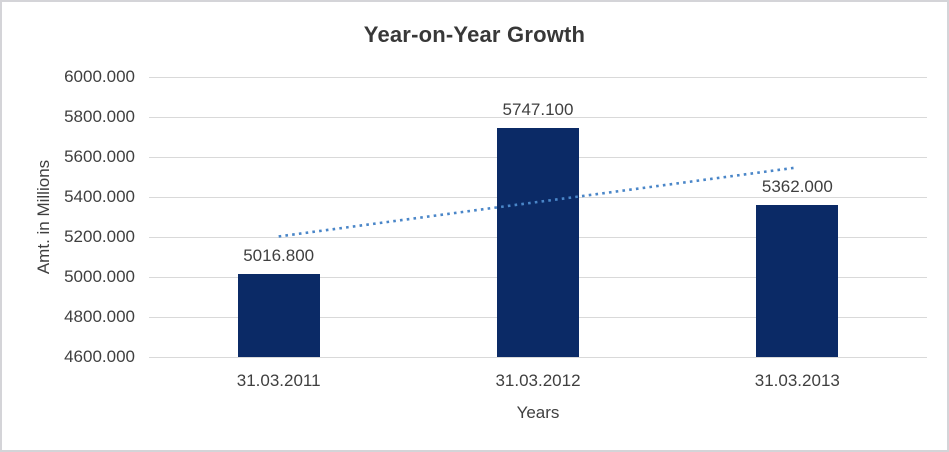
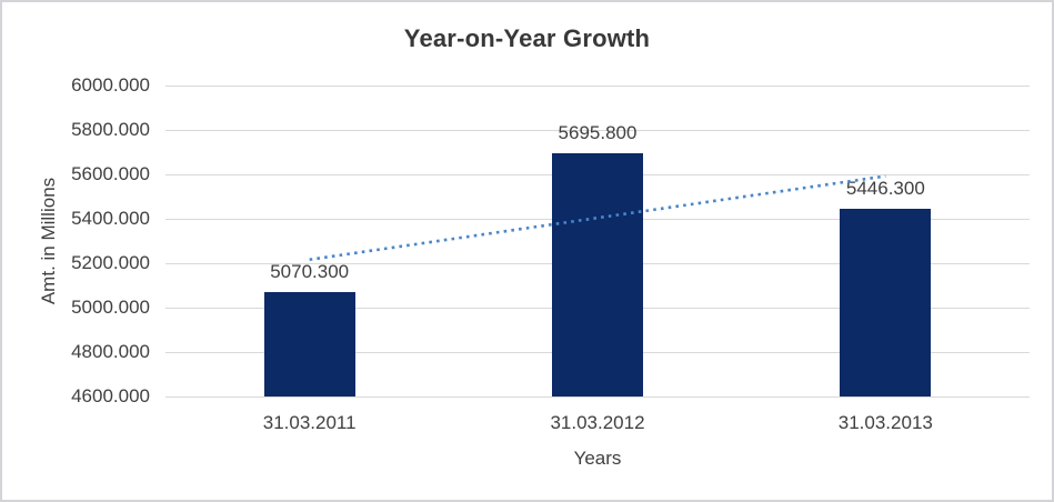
31.03.2011: 5016.800 -> 5070.300
31.03.2012: 5747.100 -> 5695.800
31.03.2013: 5362.000 -> 5446.300
